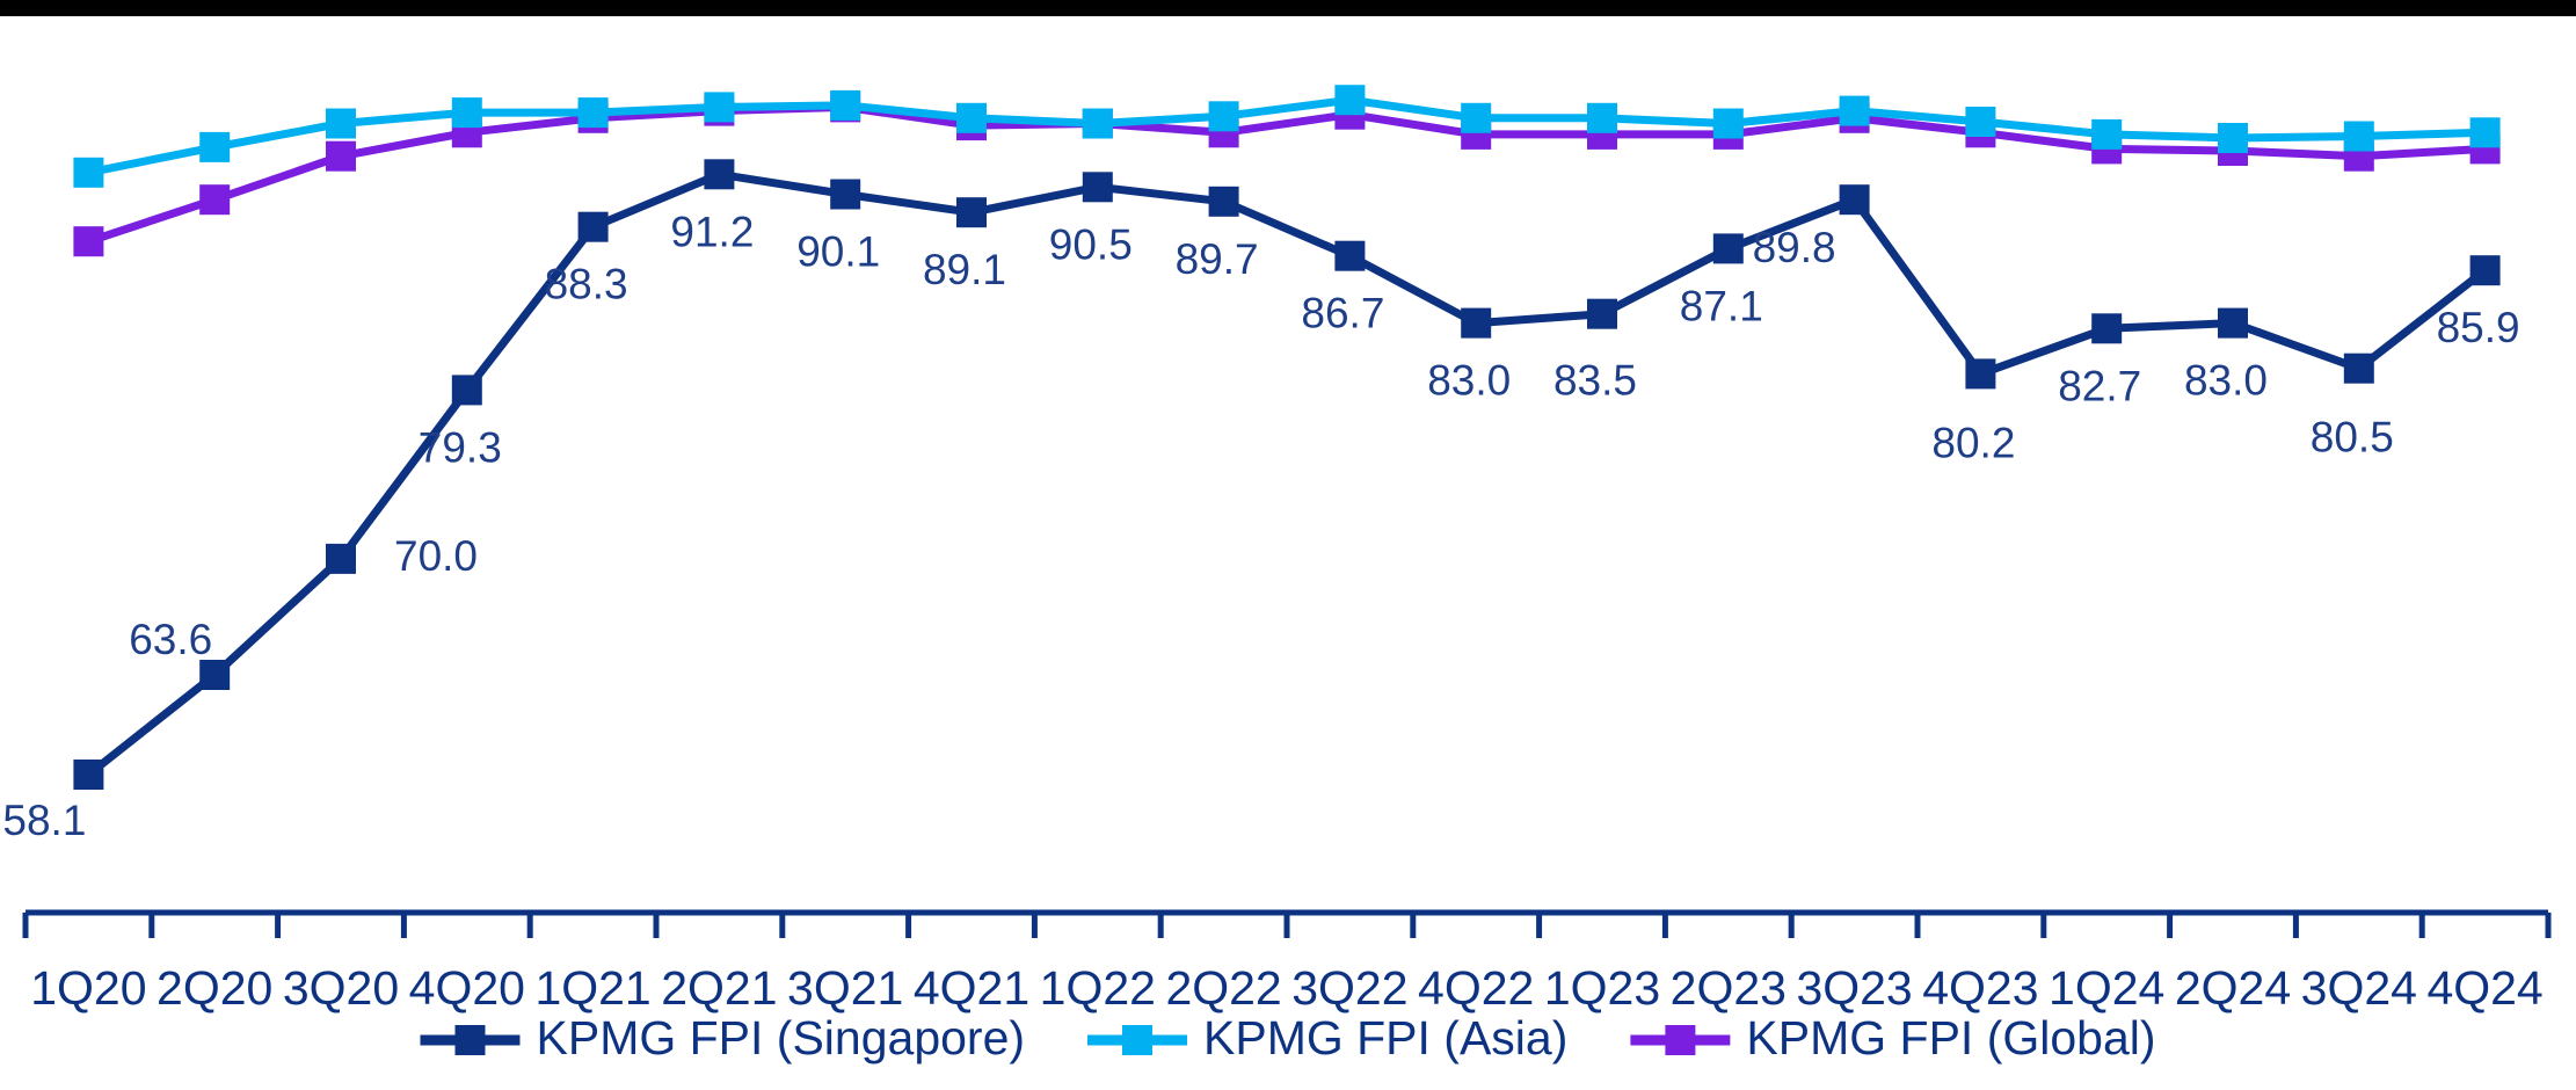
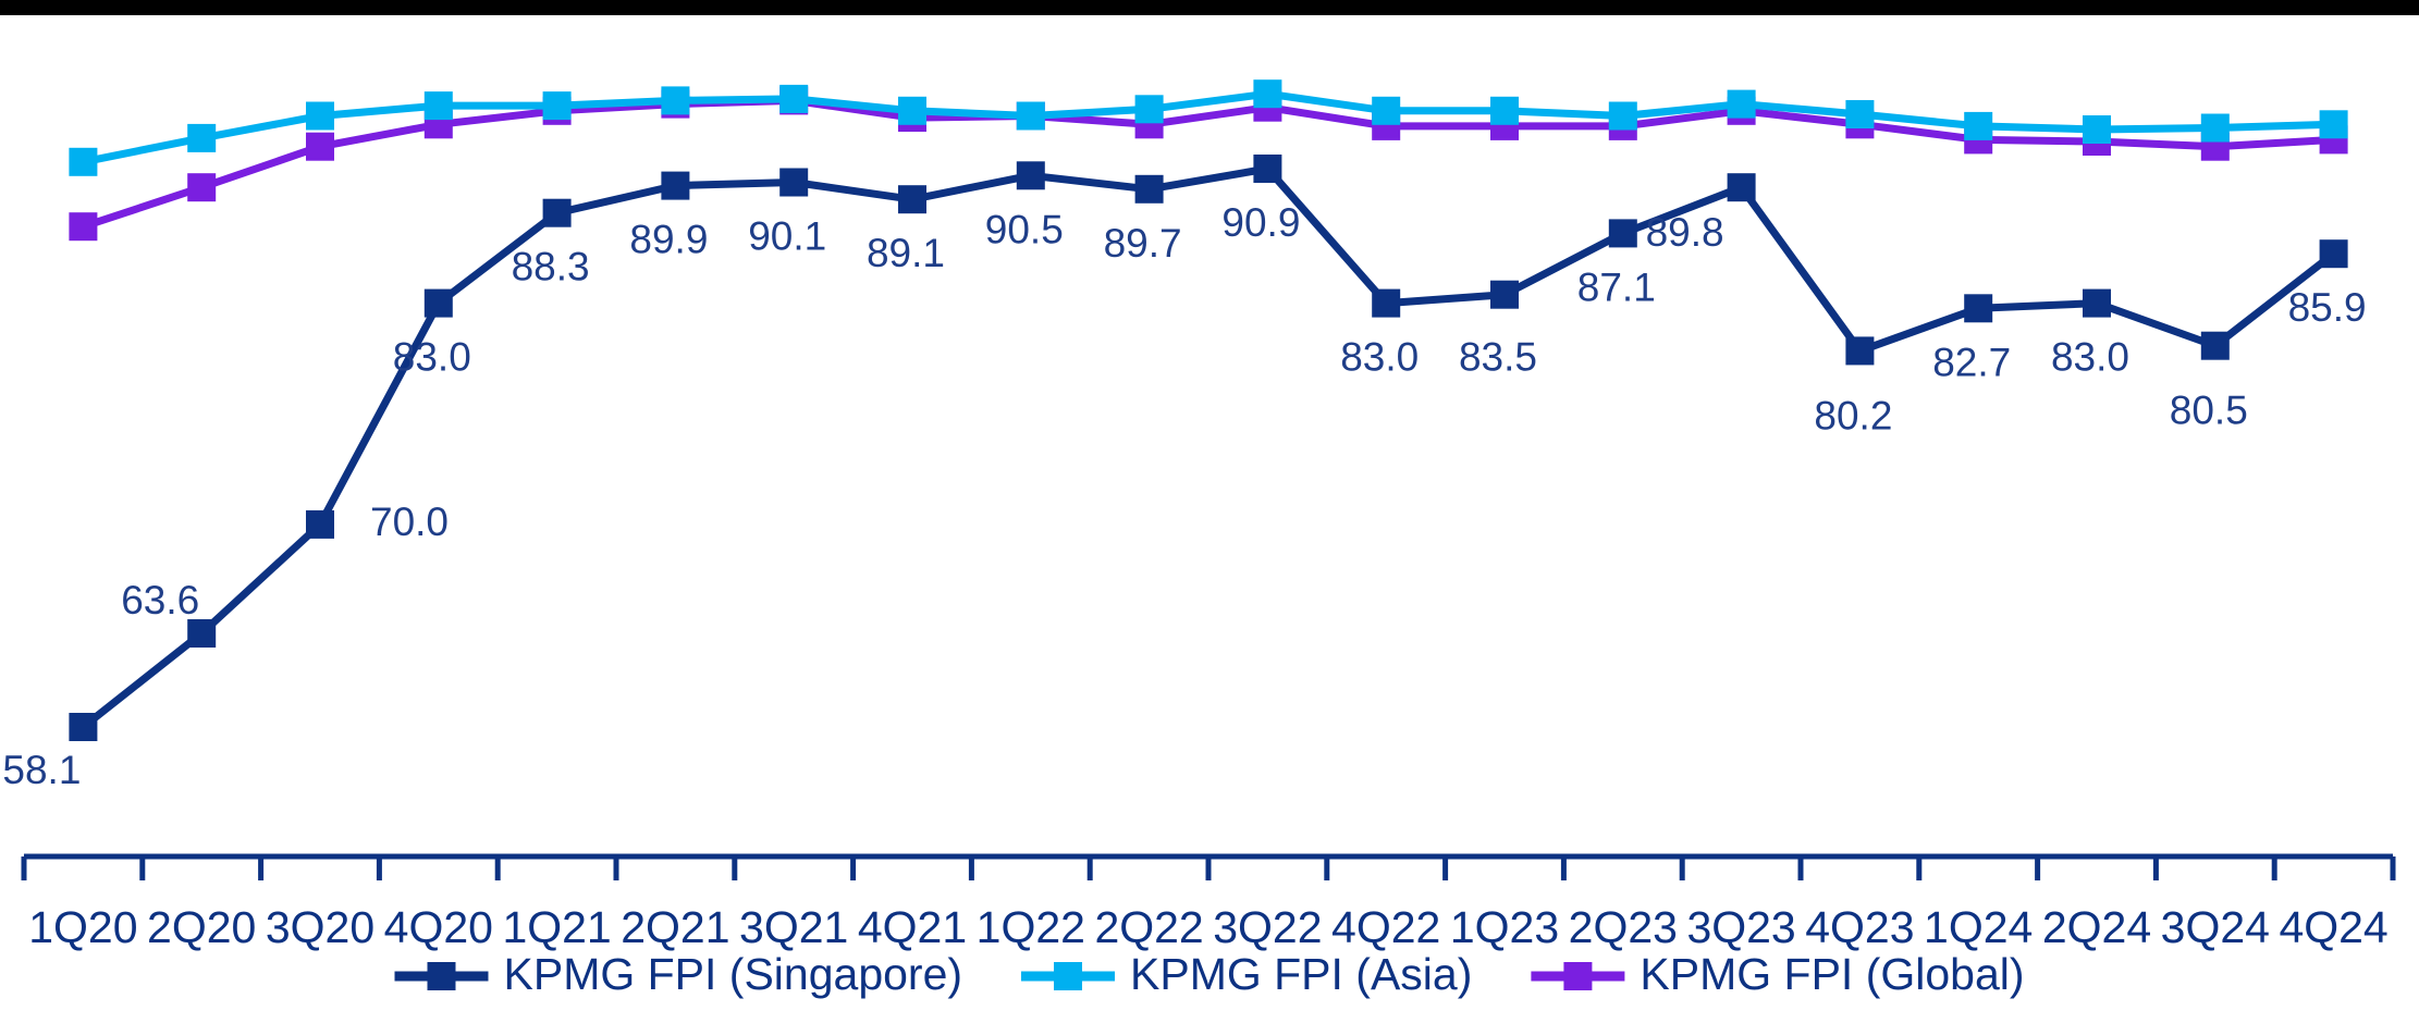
KPMG FPI (Singapore)/4Q20: 79.3 -> 83.0
KPMG FPI (Singapore)/2Q21: 91.2 -> 89.9
KPMG FPI (Singapore)/3Q22: 86.7 -> 90.9
